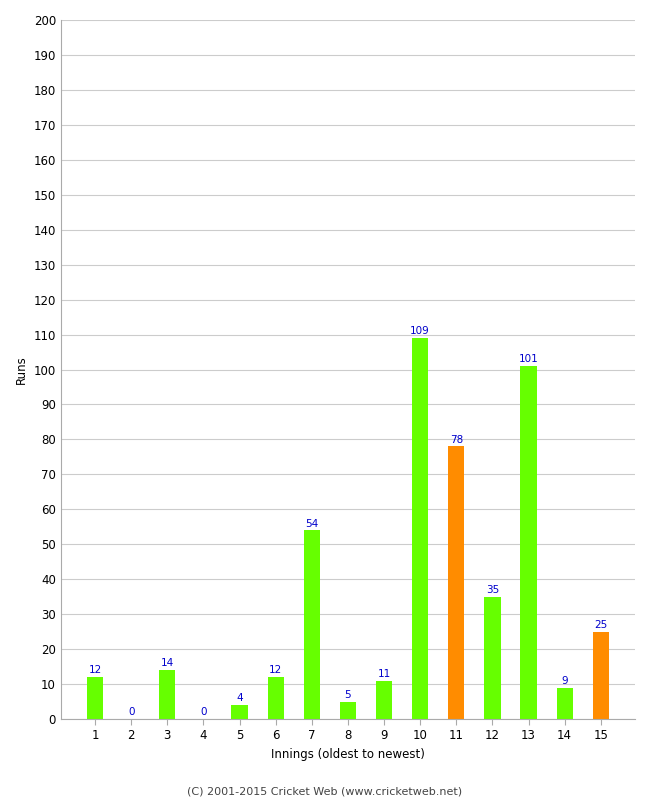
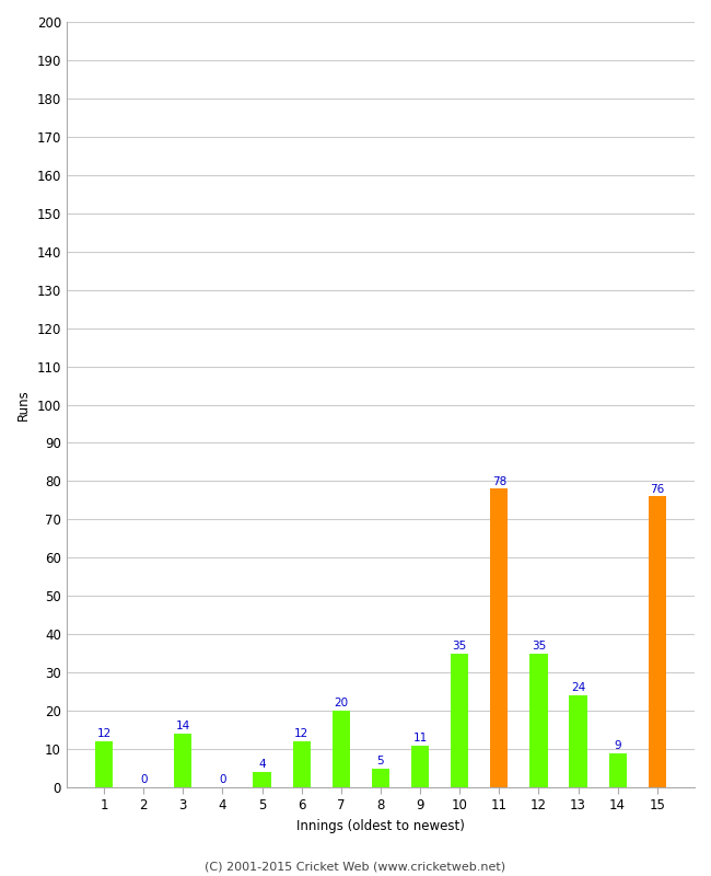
7: 54 -> 20
10: 109 -> 35
13: 101 -> 24
15: 25 -> 76
